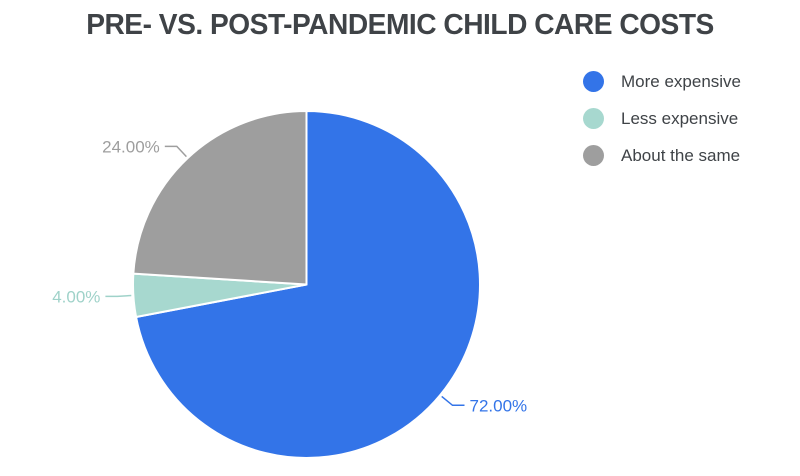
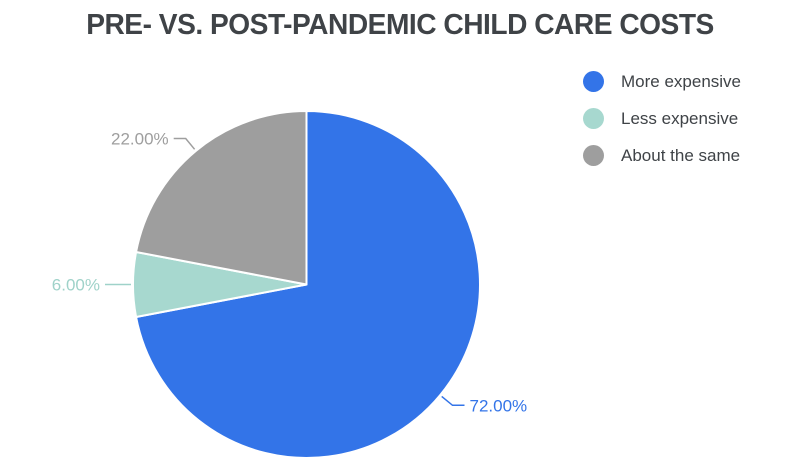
Less expensive: 4.00% -> 6.00%
About the same: 24.00% -> 22.00%
